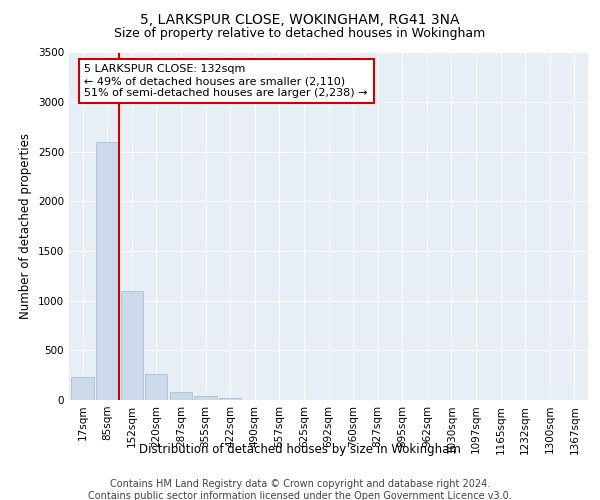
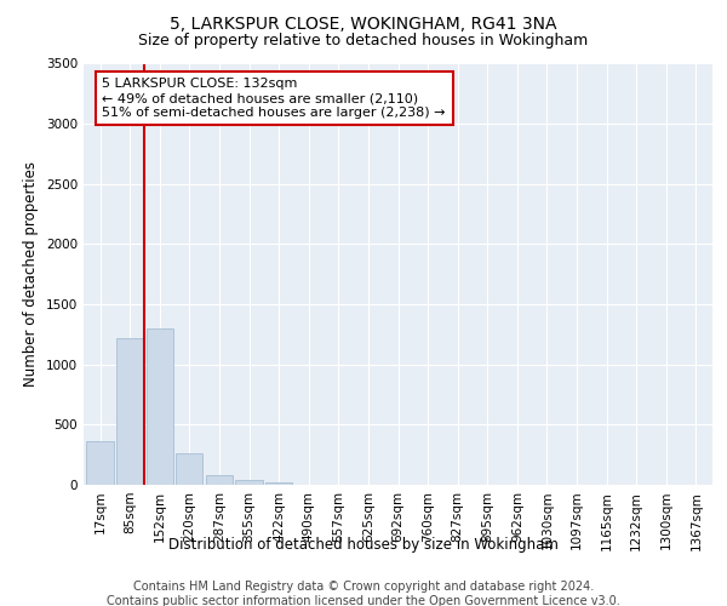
17sqm: 230 -> 360
85sqm: 2600 -> 1220
152sqm: 1100 -> 1300
